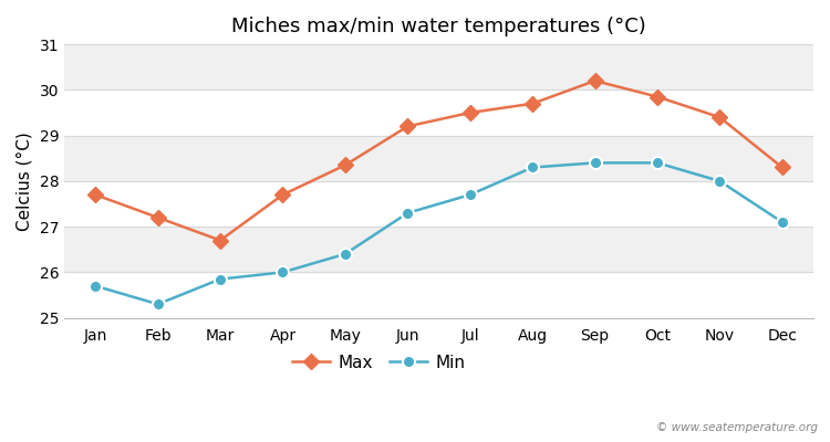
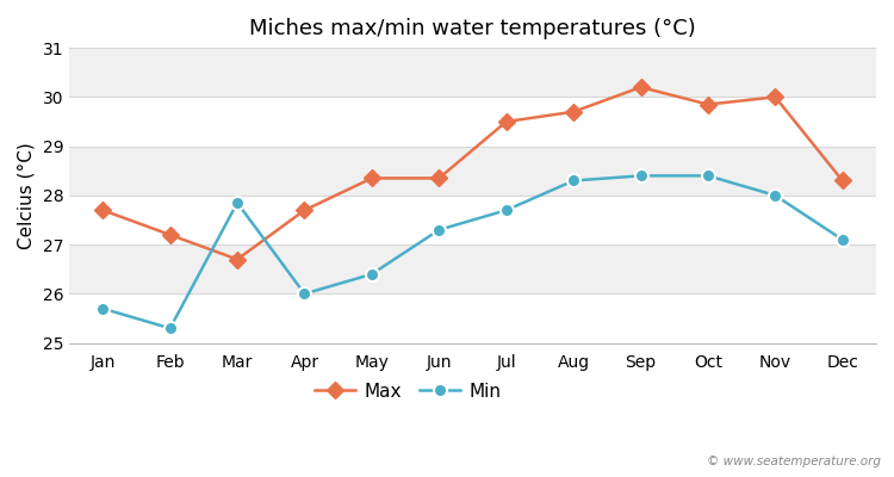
Min/Mar: 25.85 -> 27.85
Max/Jun: 29.20 -> 28.35
Max/Nov: 29.40 -> 30.00
